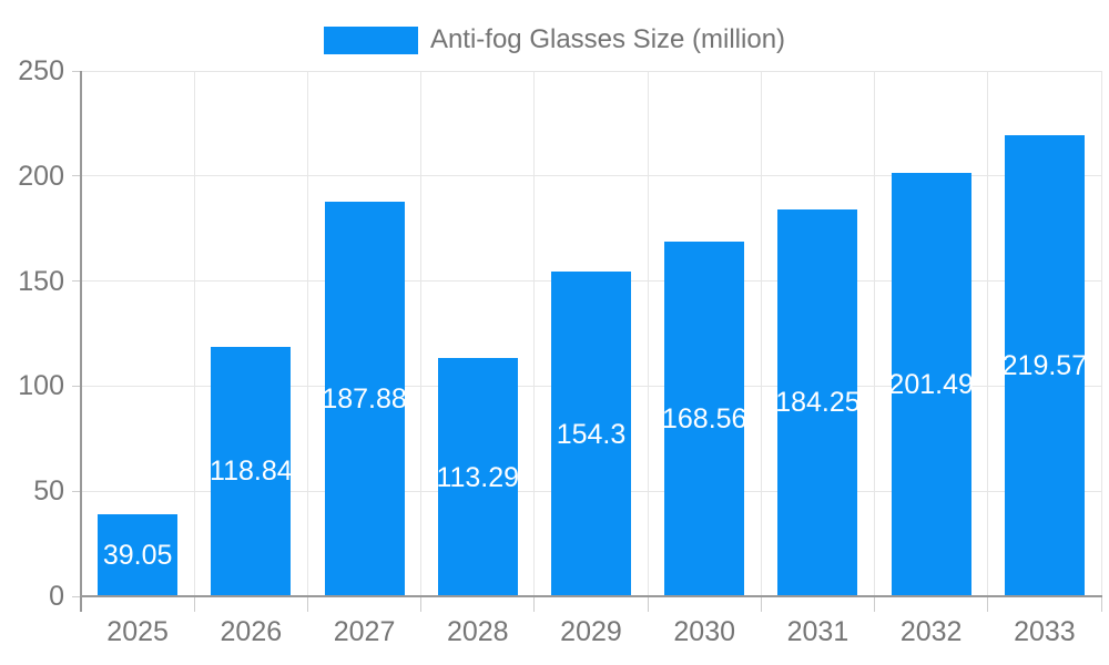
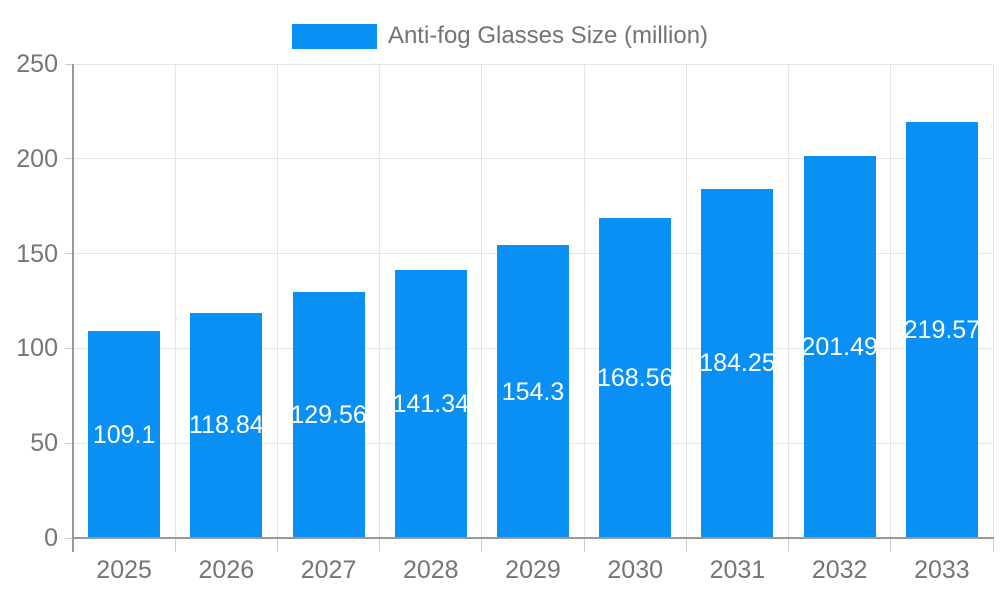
2025: 39.05 -> 109.1
2027: 187.88 -> 129.56
2028: 113.29 -> 141.34
